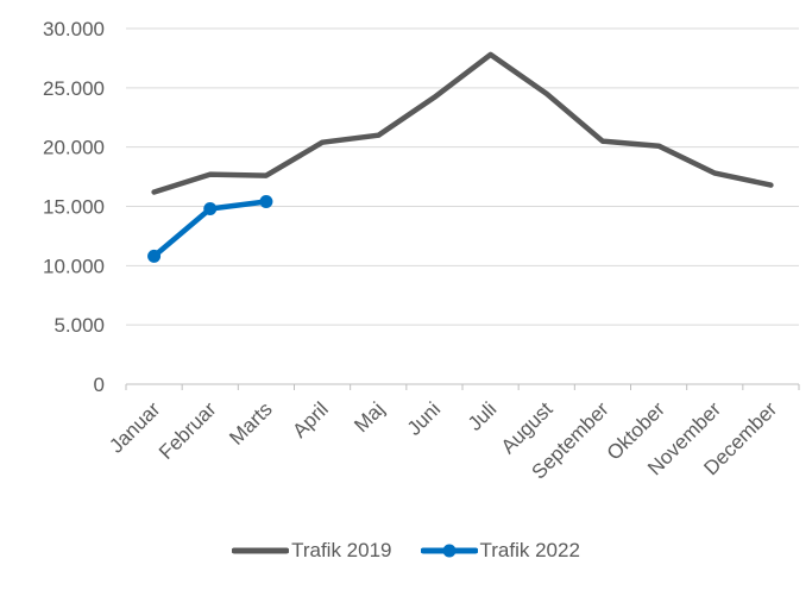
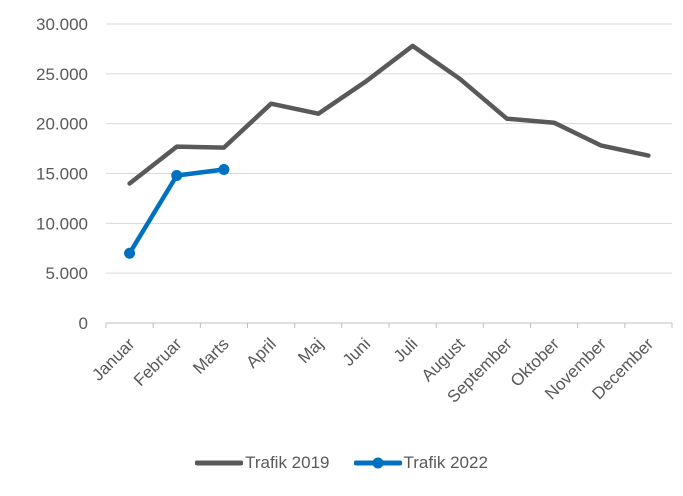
Trafik 2019/Januar: 16000 -> 14000
Trafik 2022/Januar: 11000 -> 7000
Trafik 2019/April: 20000 -> 22000
